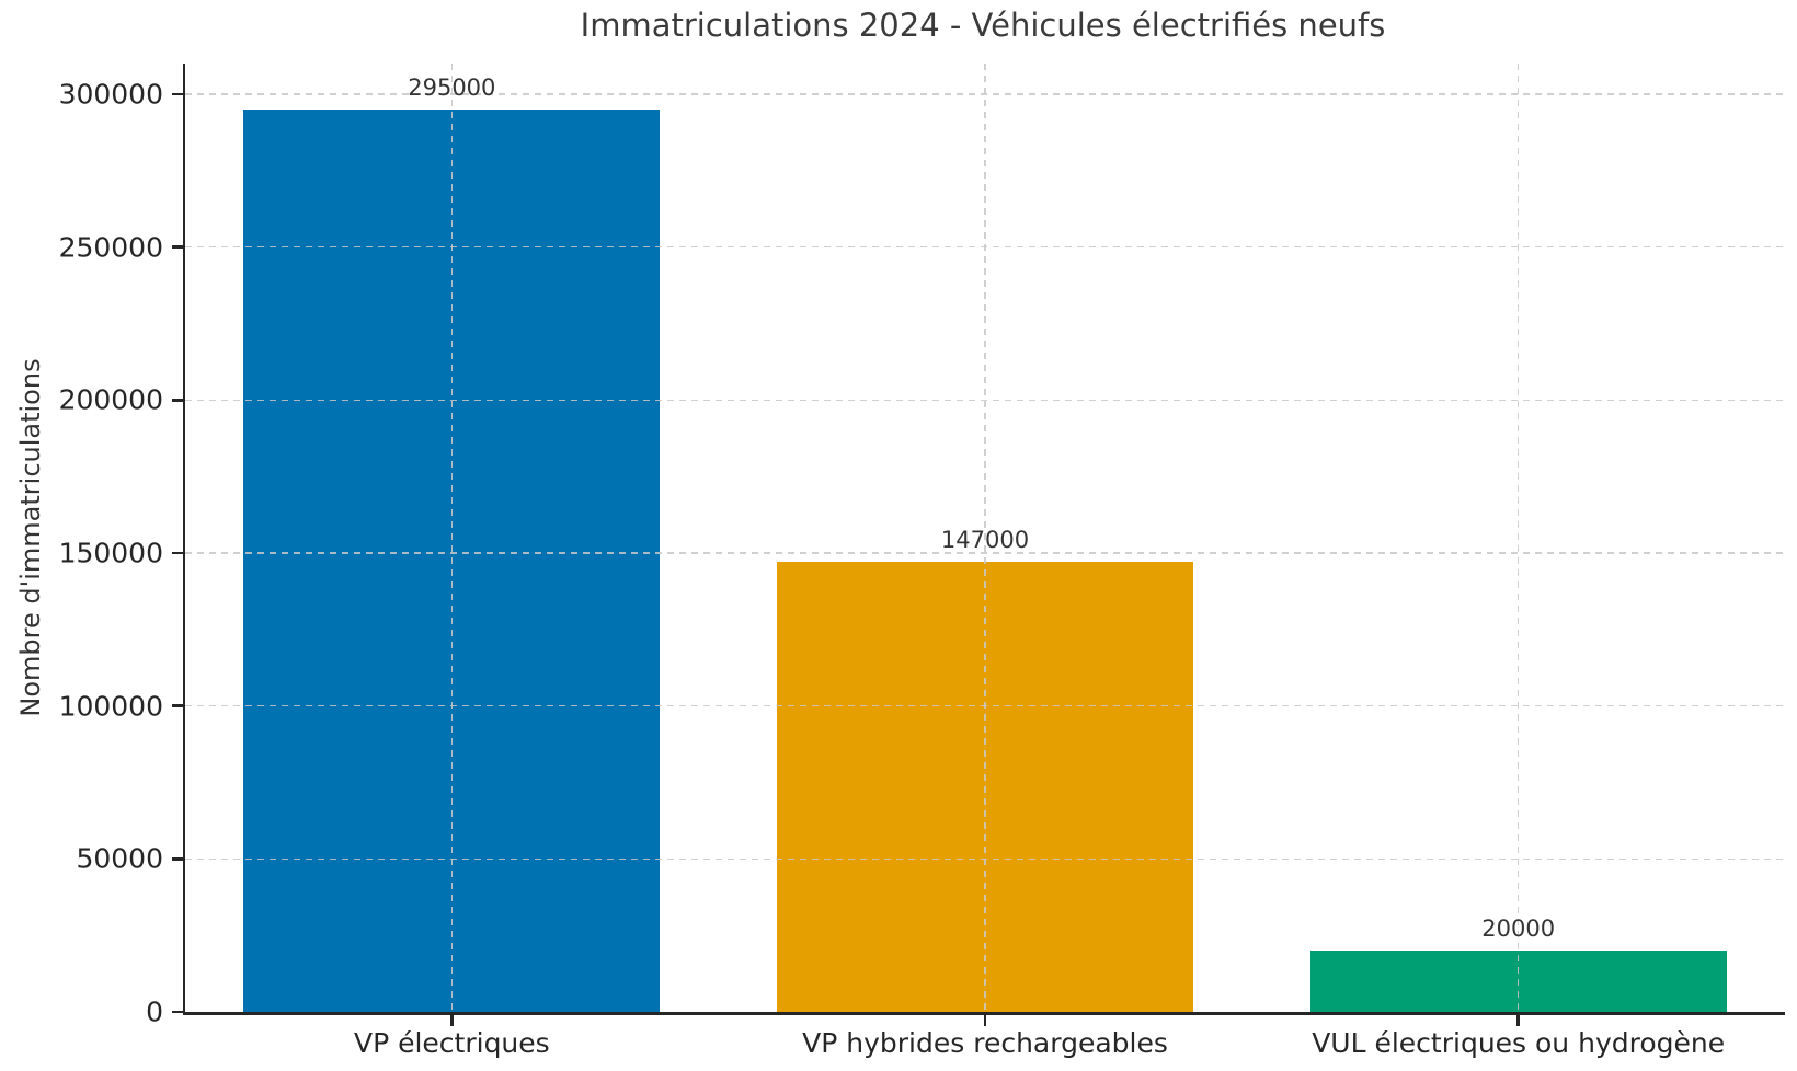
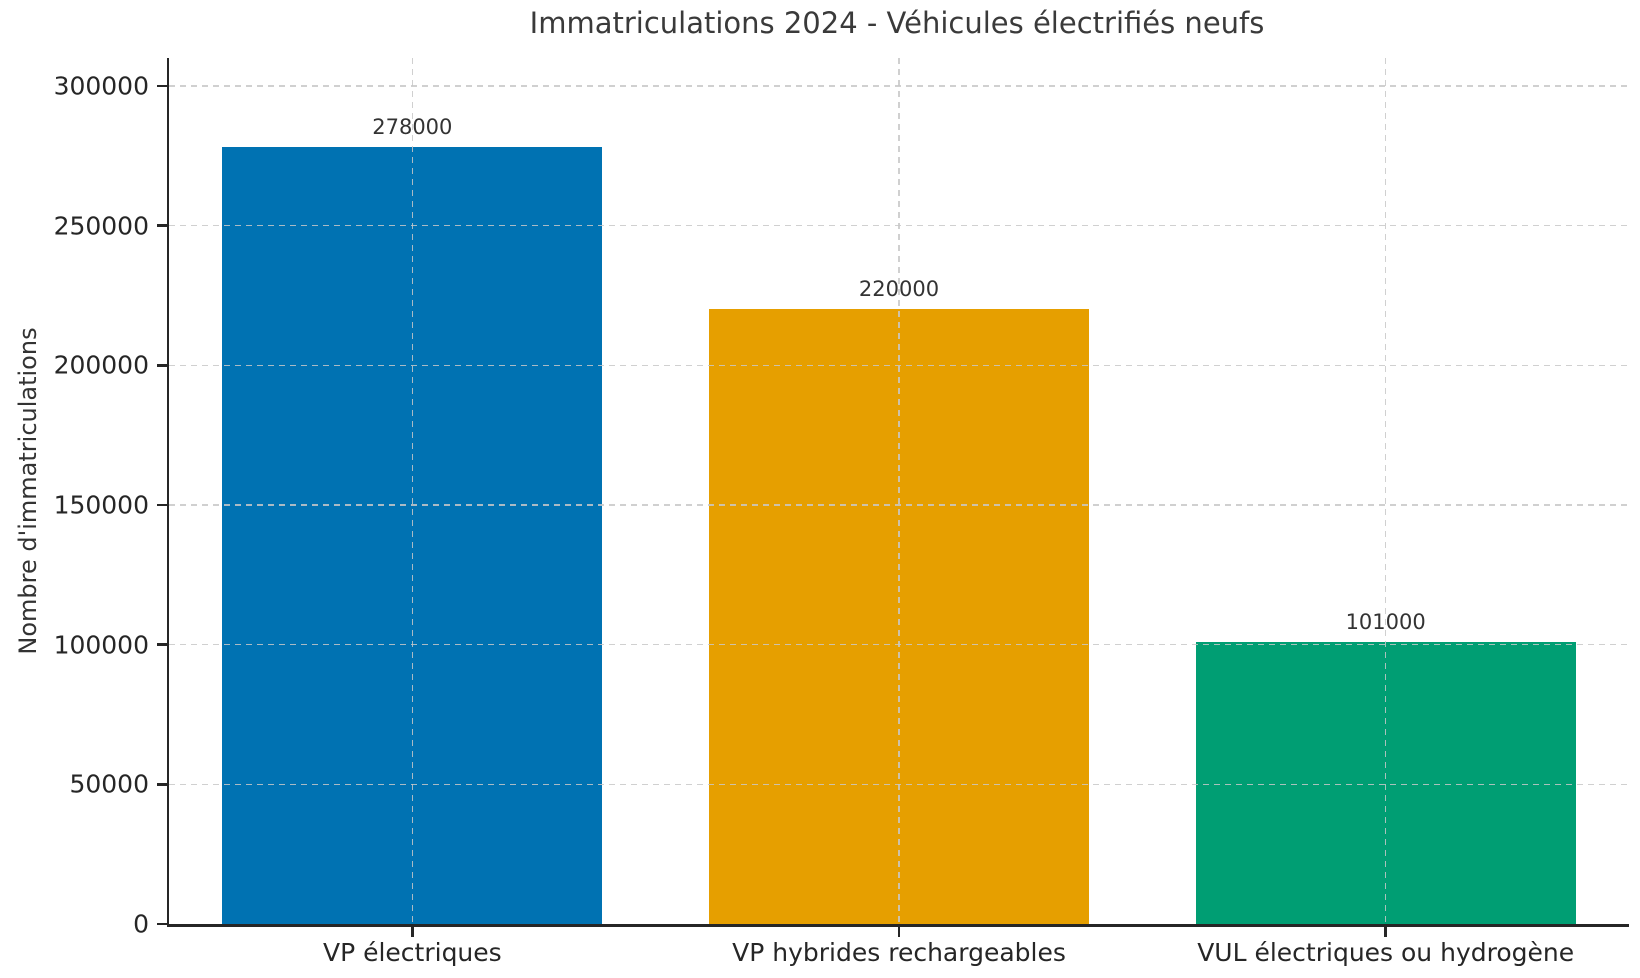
VP électriques: 295000 -> 278000
VP hybrides rechargeables: 147000 -> 220000
VUL électriques ou hydrogène: 20000 -> 101000
